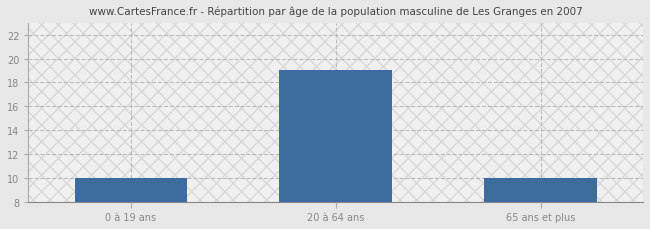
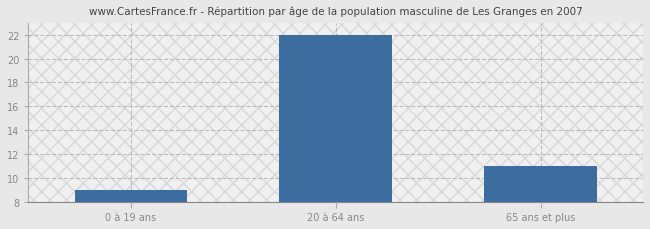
0 à 19 ans: 10 -> 9
20 à 64 ans: 19 -> 22
65 ans et plus: 10 -> 11
